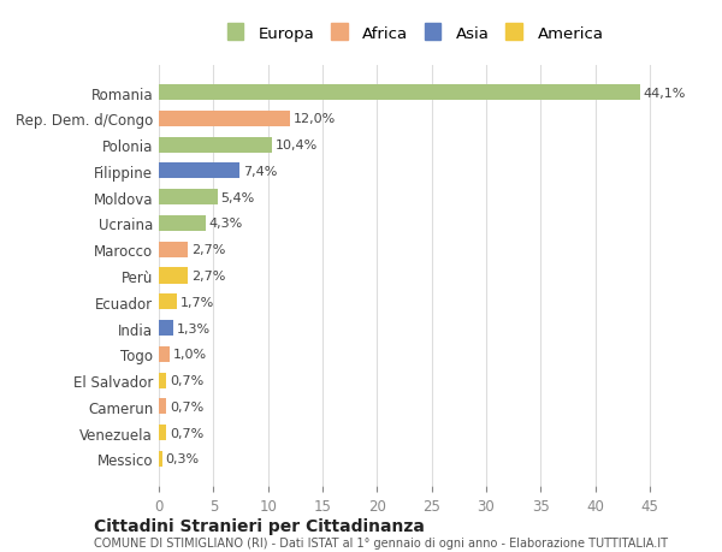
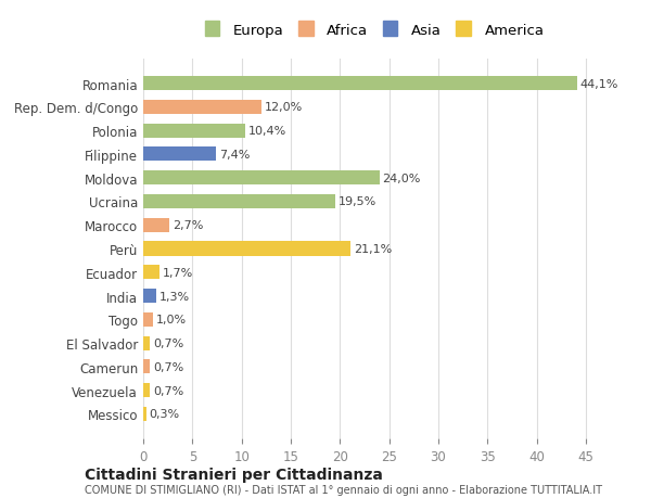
Moldova: 5,4% -> 24,0%
Ucraina: 4,3% -> 19,5%
Perù: 2,7% -> 21,1%
